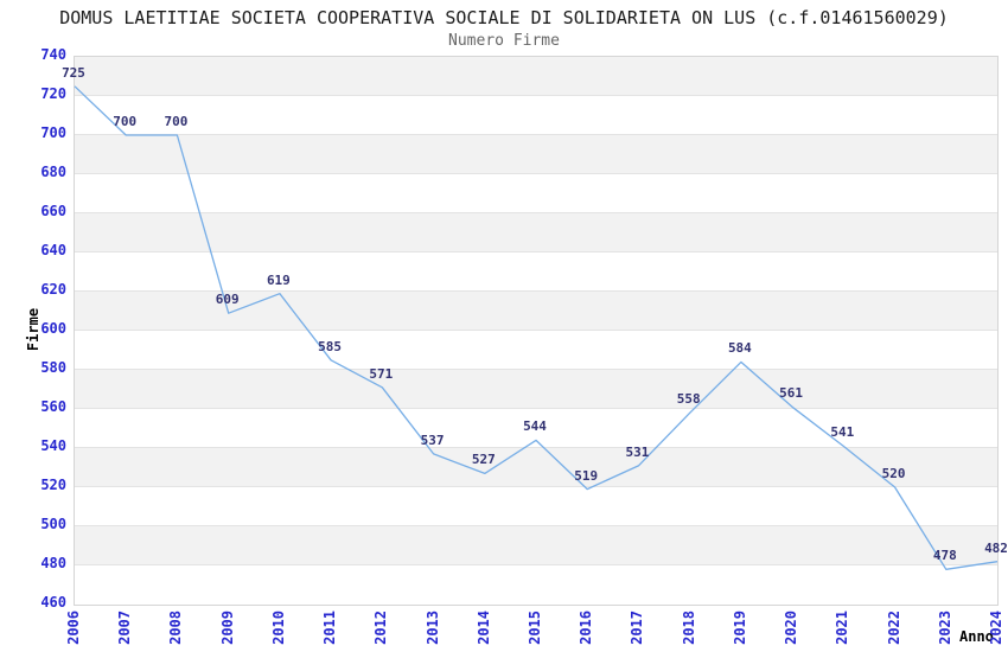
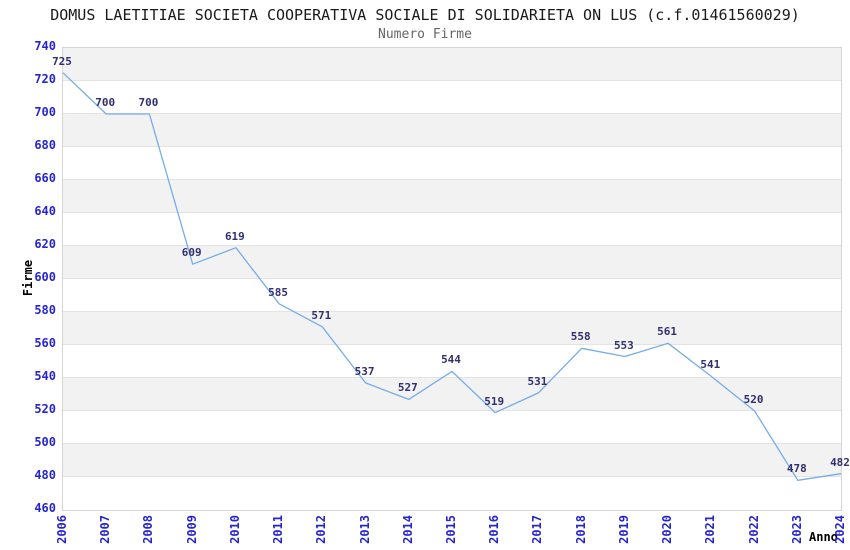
2019: 584 -> 553
